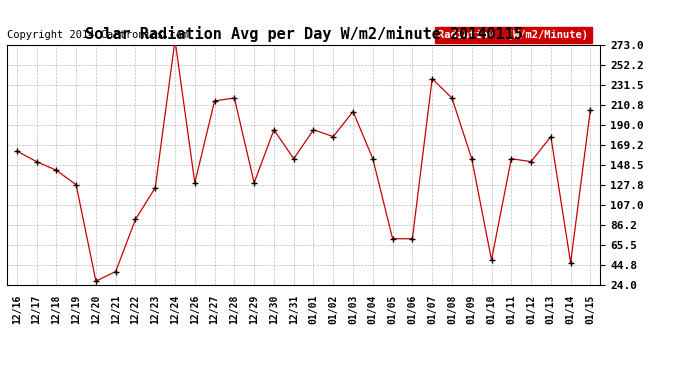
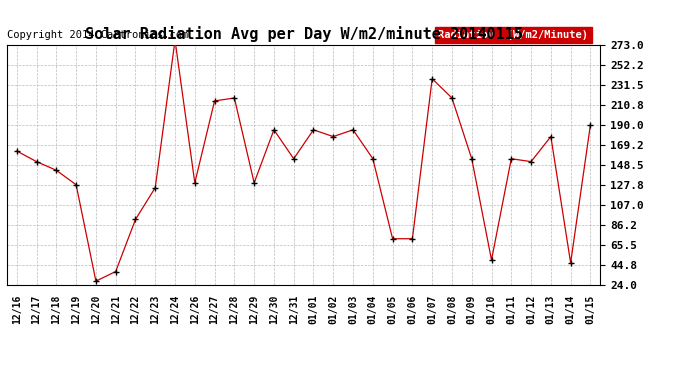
01/03: 204 -> 185
01/15: 206 -> 190
